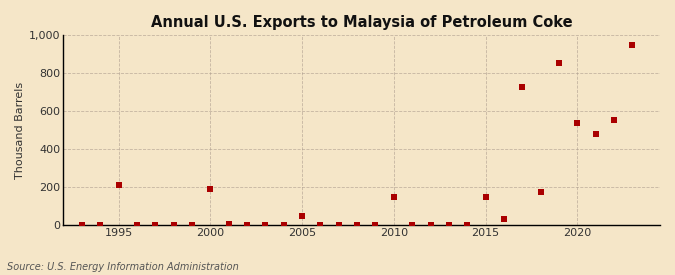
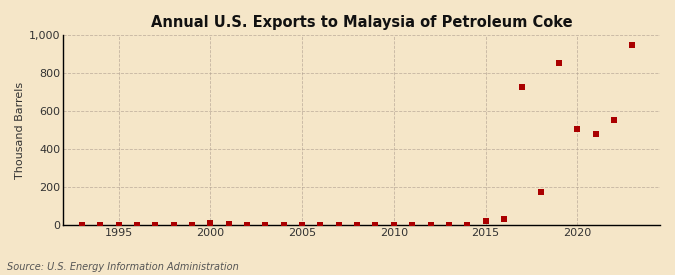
1995: 210 -> 0
2000: 190 -> 10
2005: 50 -> 0
2010: 150 -> 0
2015: 150 -> 20
2020: 540 -> 500
